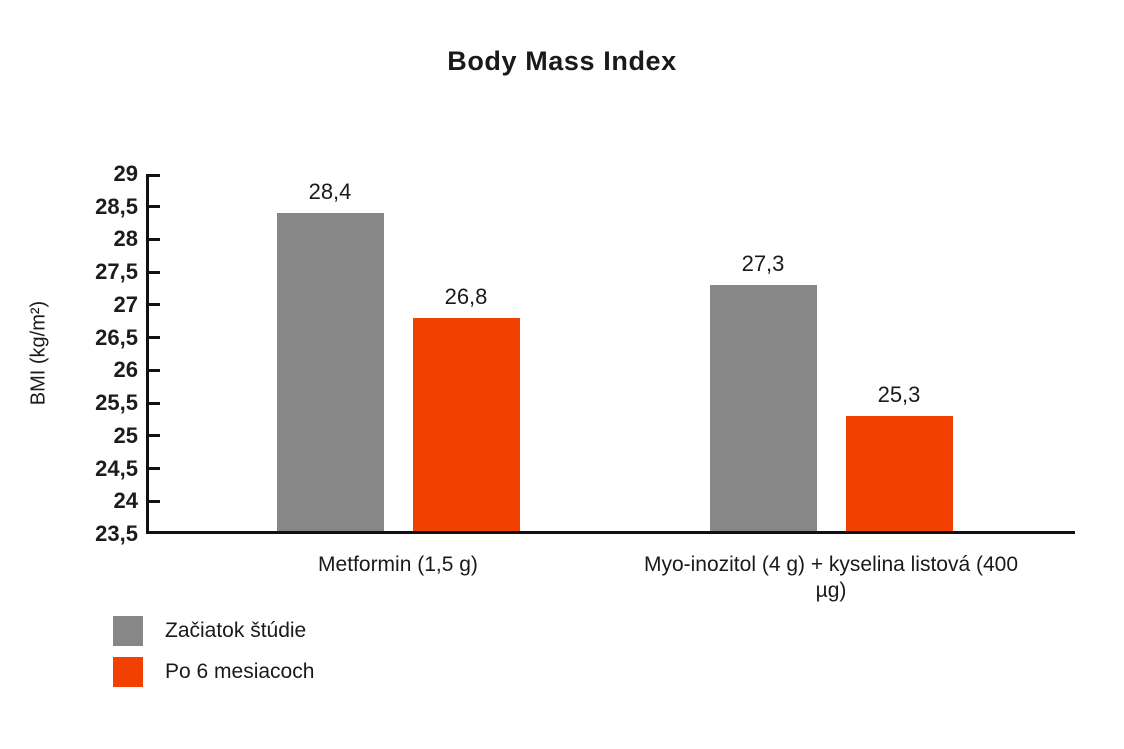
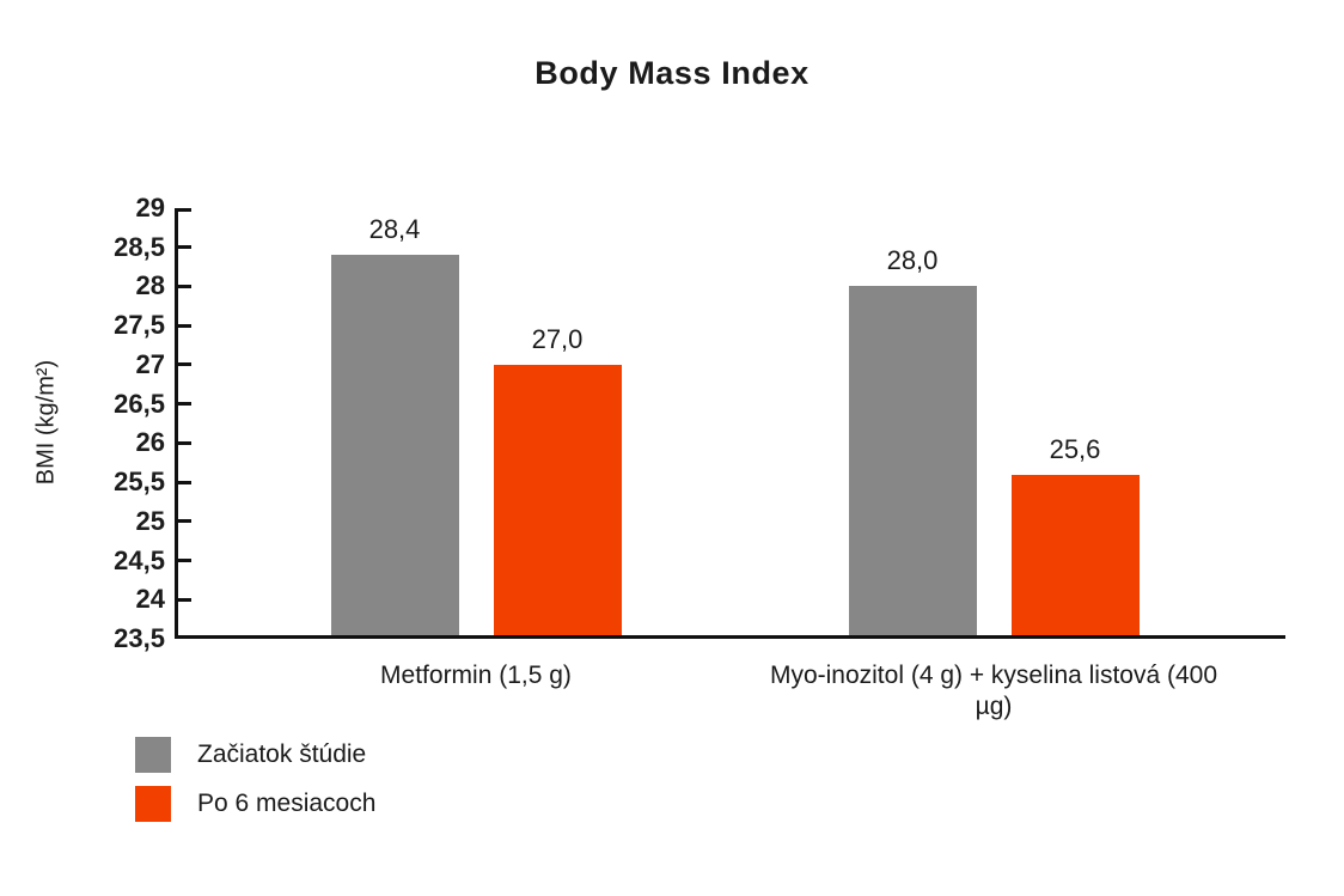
Po 6 mesiacoch/Metformin (1,5 g): 26,8 -> 27,0
Začiatok štúdie/Myo-inozitol (4 g) + kyselina listová (400 µg): 27,3 -> 28,0
Po 6 mesiacoch/Myo-inozitol (4 g) + kyselina listová (400 µg): 25,3 -> 25,6
